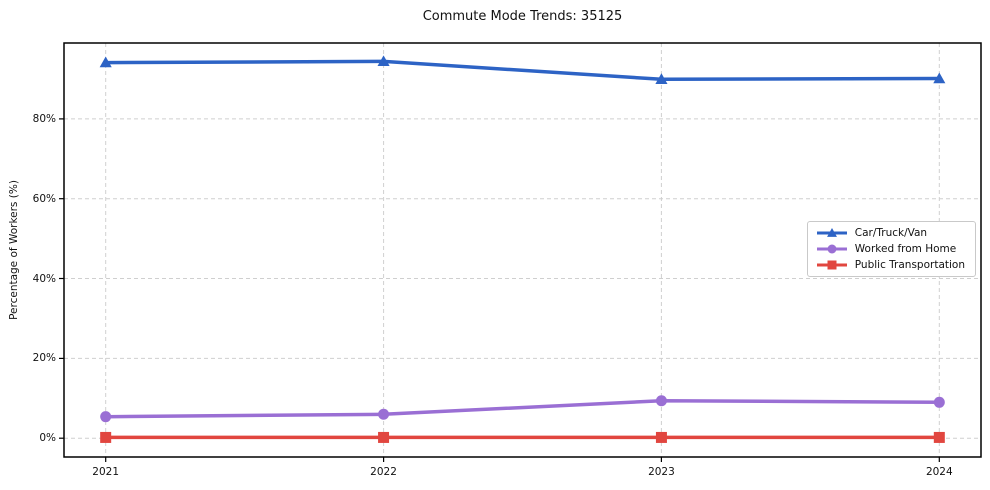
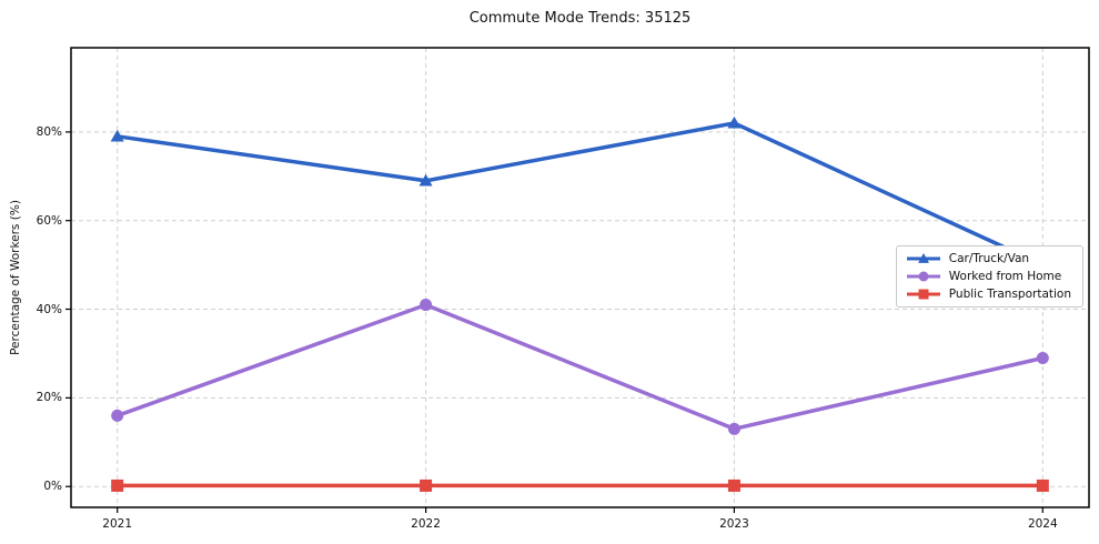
Car/Truck/Van/2021: 94% -> 79%
Worked from Home/2021: 5% -> 16%
Car/Truck/Van/2022: 94% -> 69%
Worked from Home/2022: 6% -> 41%
Car/Truck/Van/2023: 90% -> 82%
Worked from Home/2023: 9% -> 13%
Car/Truck/Van/2024: 90% -> 50%
Worked from Home/2024: 9% -> 29%
